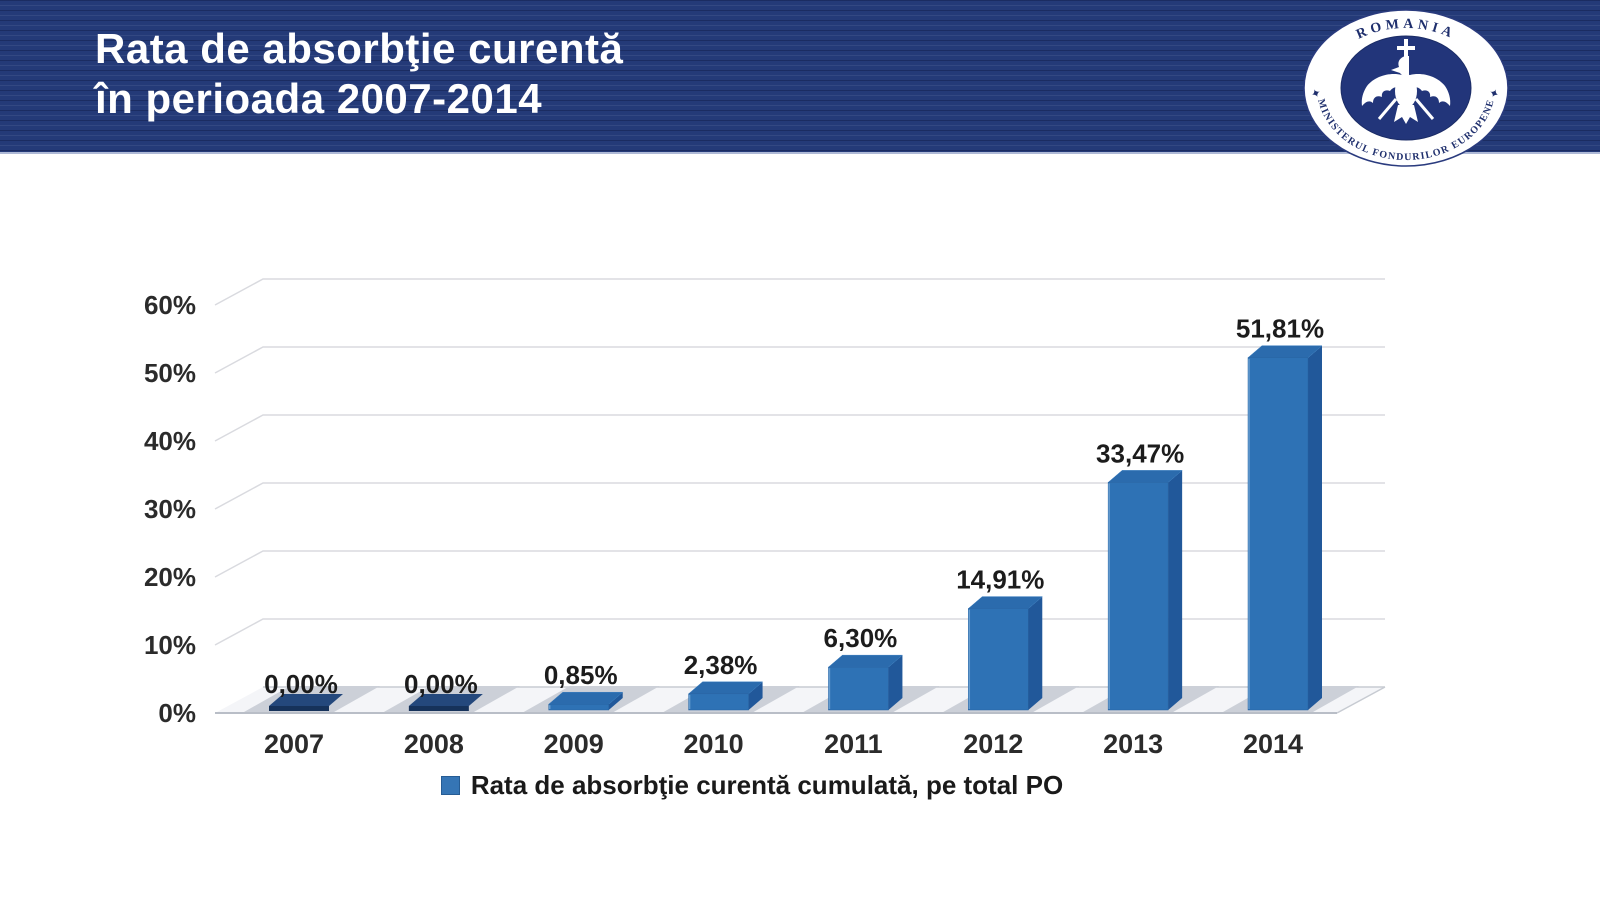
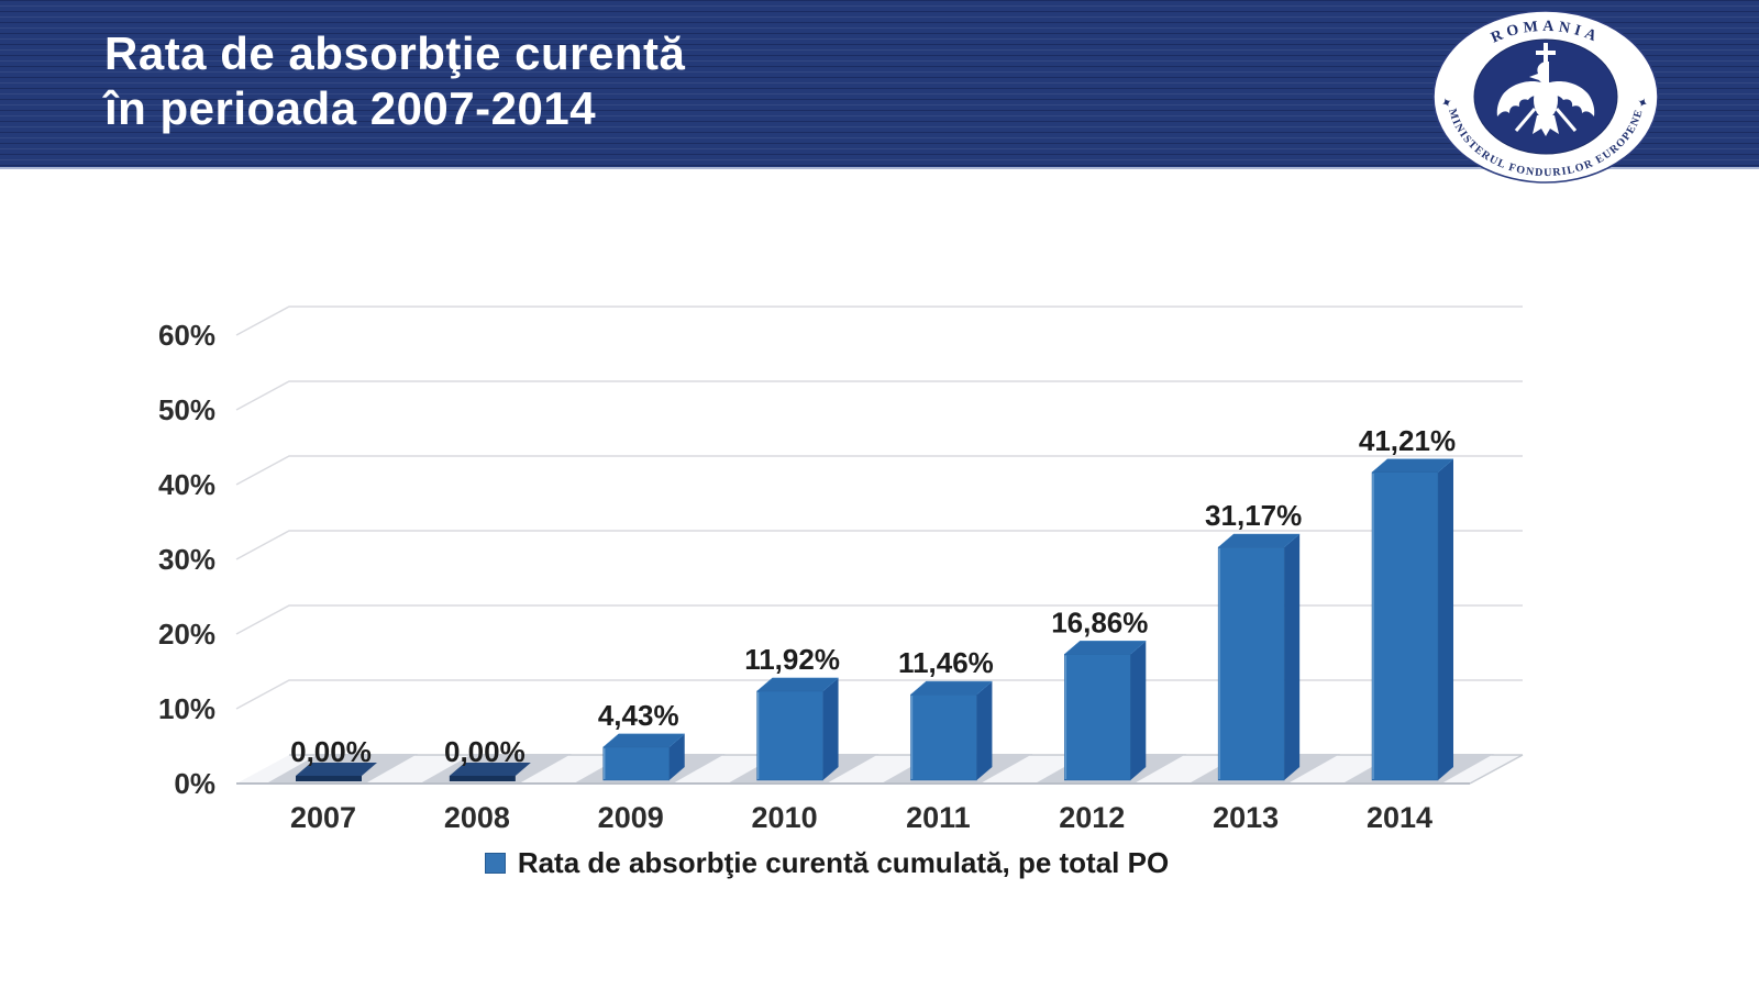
2009: 0,85% -> 4,43%
2010: 2,38% -> 11,92%
2011: 6,30% -> 11,46%
2012: 14,91% -> 16,86%
2013: 33,47% -> 31,17%
2014: 51,81% -> 41,21%
